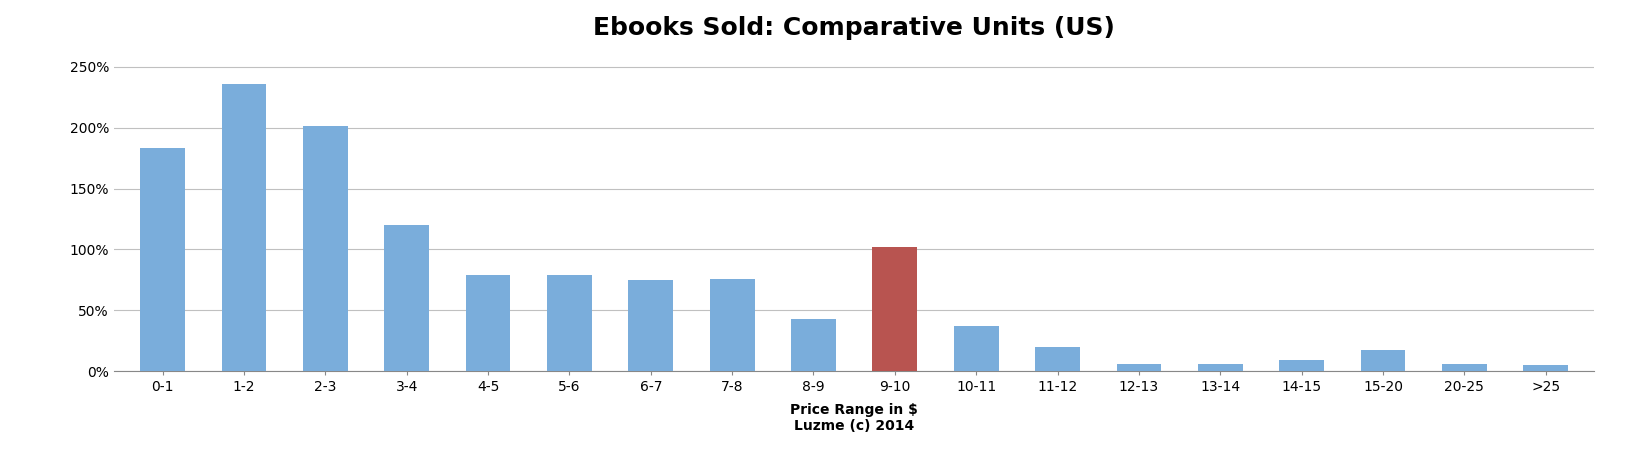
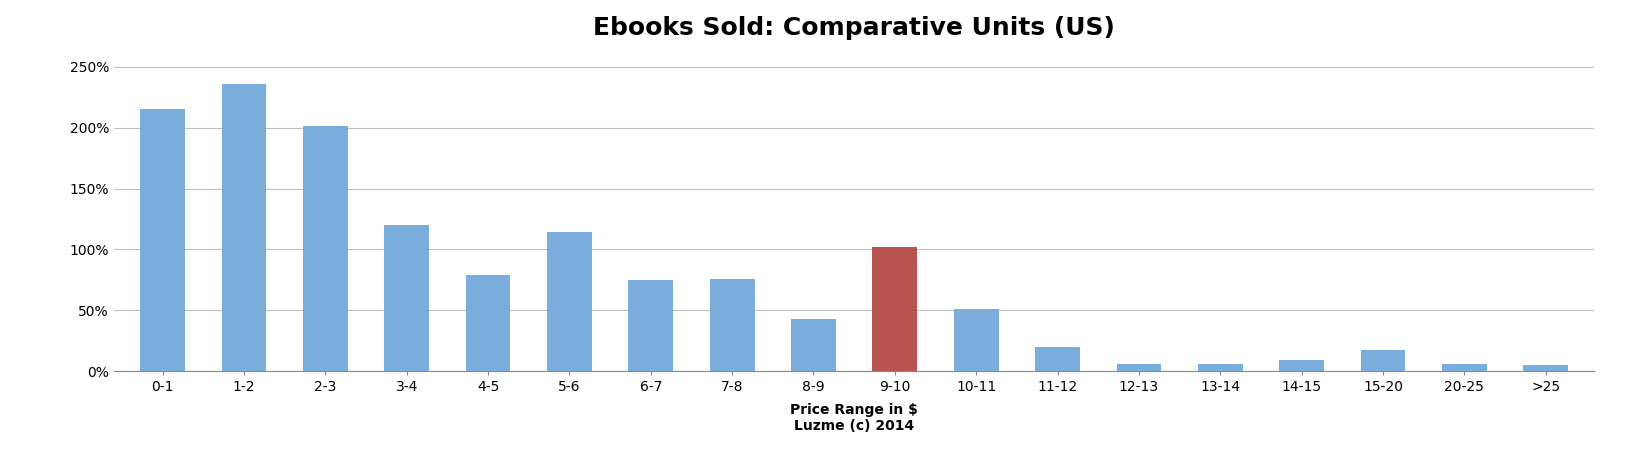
0-1: 183% -> 215%
5-6: 79% -> 114%
10-11: 37% -> 51%
